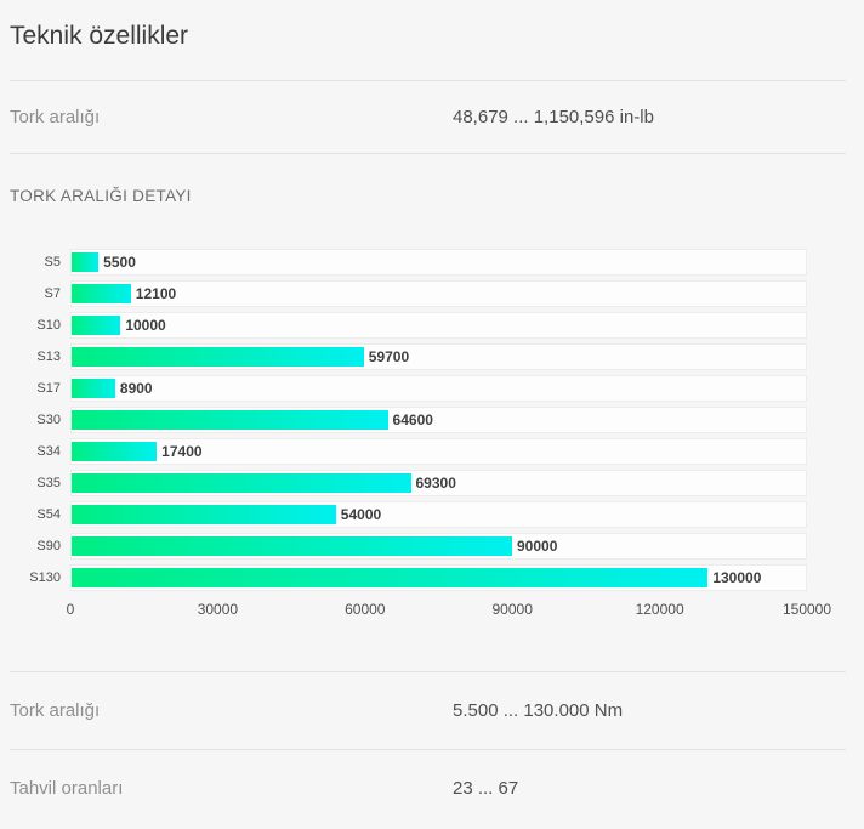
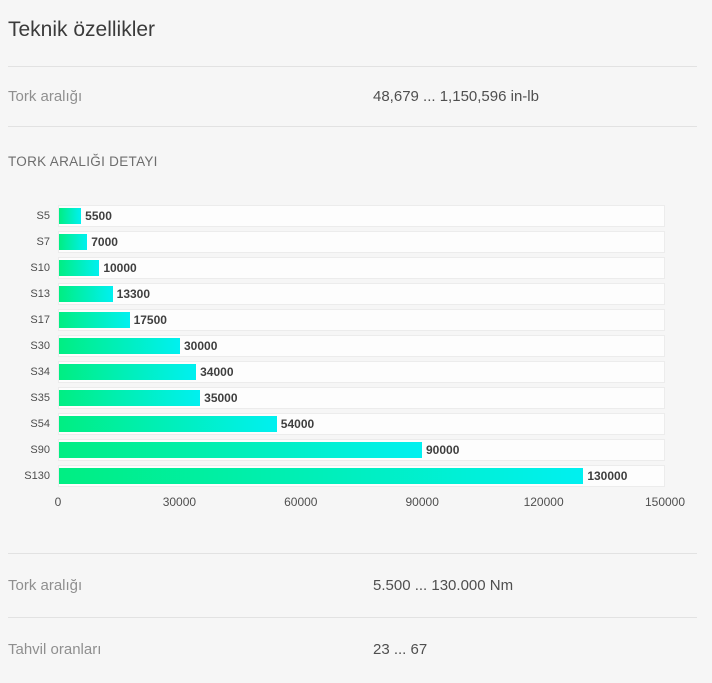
S7: 12100 -> 7000
S13: 59700 -> 13300
S17: 8900 -> 17500
S30: 64600 -> 30000
S34: 17400 -> 34000
S35: 69300 -> 35000
